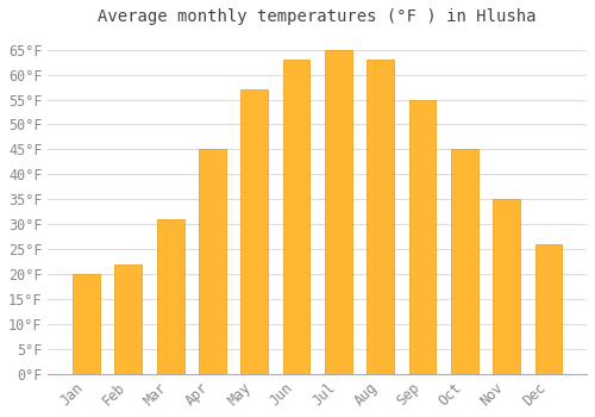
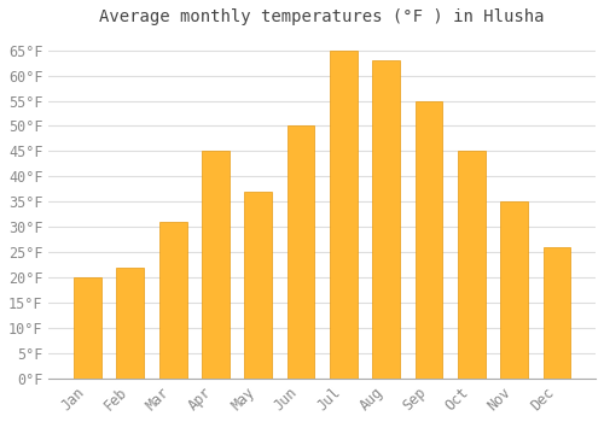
May: 57°F -> 37°F
Jun: 63°F -> 50°F
